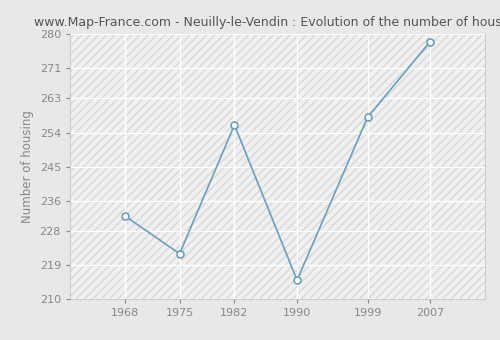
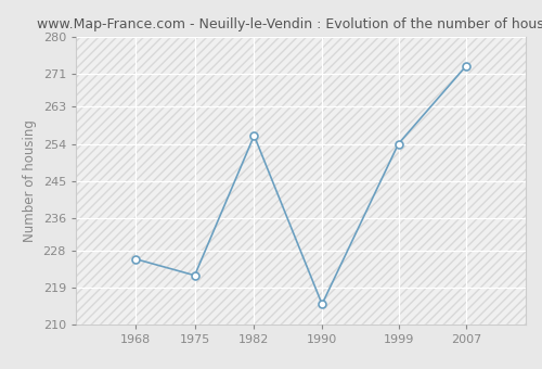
1968: 232 -> 226
1999: 258 -> 254
2007: 278 -> 273
